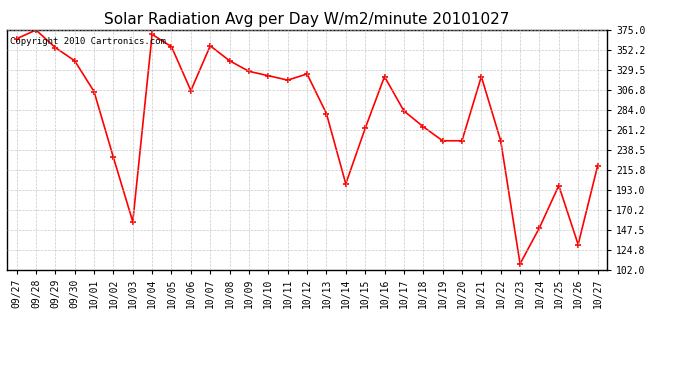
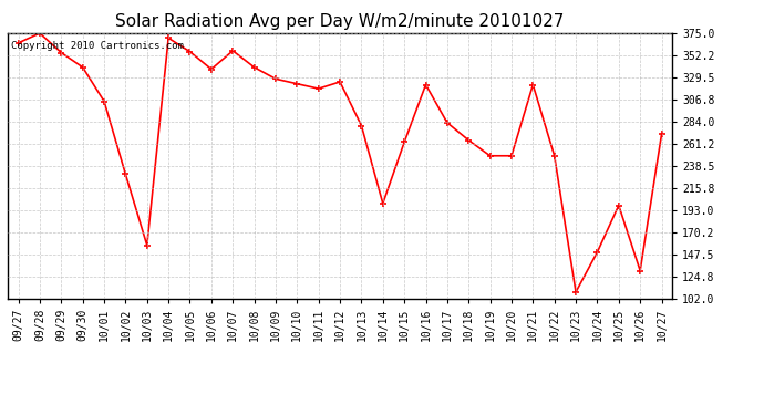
10/06: 306 -> 338
10/27: 220 -> 271
